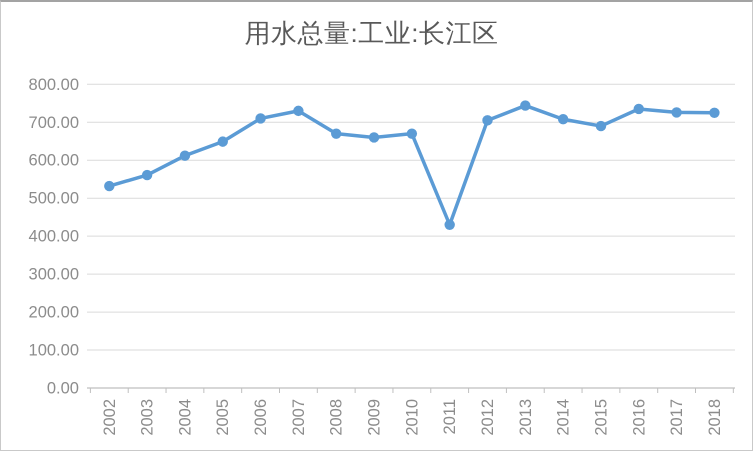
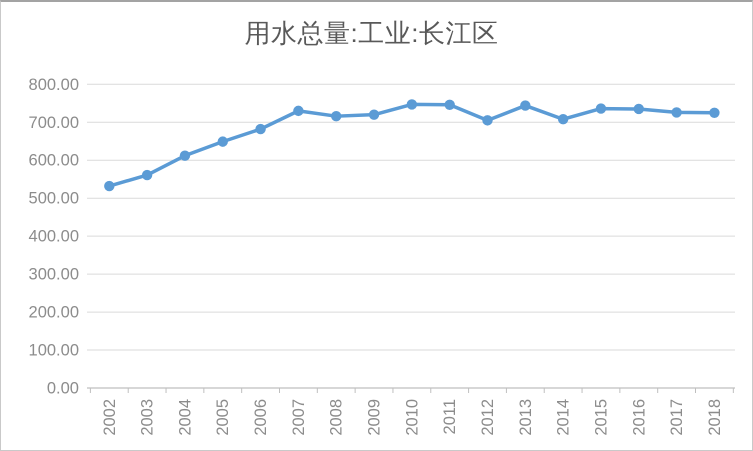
2006: 710 -> 680
2008: 670 -> 720
2009: 660 -> 720
2010: 670 -> 750
2011: 430 -> 750
2015: 690 -> 740
